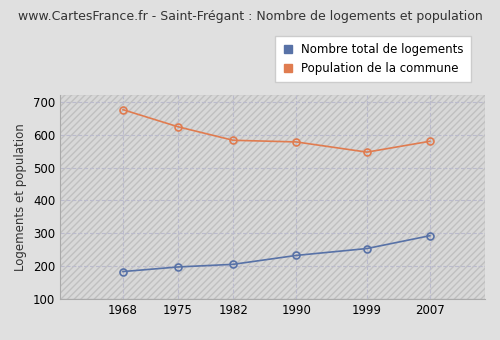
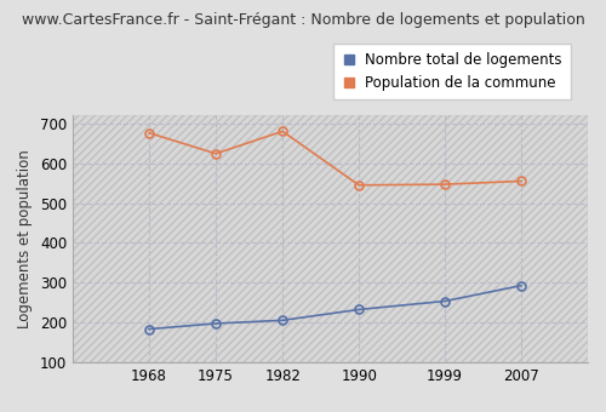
Population de la commune/1982: 583 -> 680
Population de la commune/1990: 578 -> 545
Population de la commune/2007: 580 -> 555
